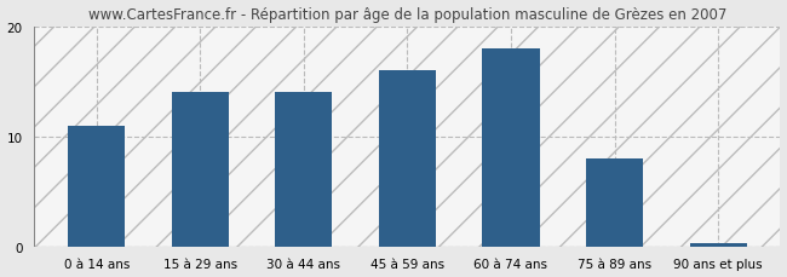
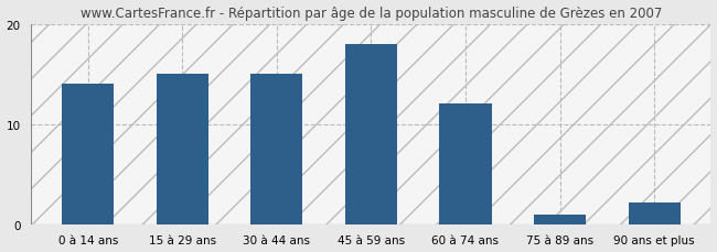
0 à 14 ans: 11.0 -> 14.0
15 à 29 ans: 14.0 -> 15.0
30 à 44 ans: 14.0 -> 15.0
45 à 59 ans: 16.0 -> 18.0
60 à 74 ans: 18.0 -> 12.0
75 à 89 ans: 8.0 -> 1.0
90 ans et plus: 0.3 -> 2.2
